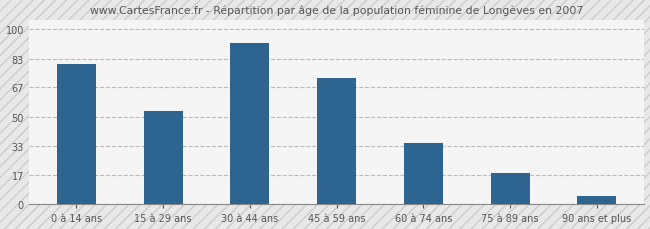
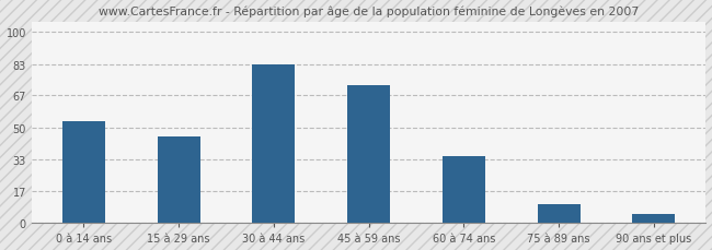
0 à 14 ans: 80 -> 53
15 à 29 ans: 53 -> 45
30 à 44 ans: 92 -> 83
75 à 89 ans: 18 -> 10
